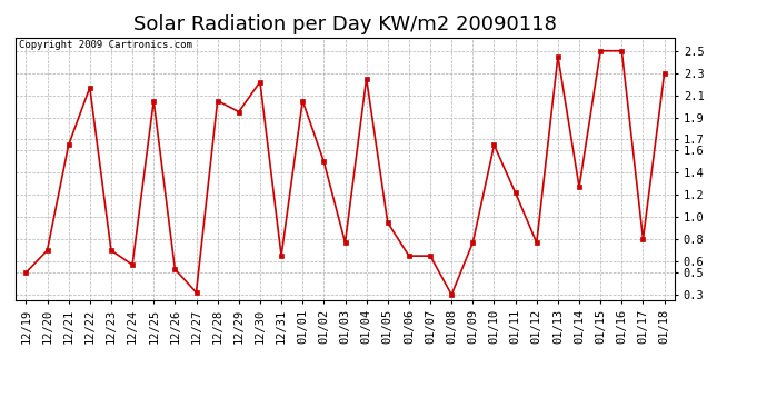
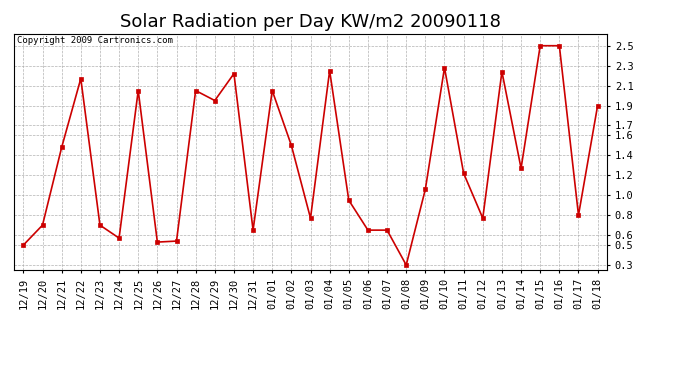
12/21: 1.65 -> 1.48
12/27: 0.32 -> 0.54
01/09: 0.77 -> 1.06
01/10: 1.65 -> 2.28
01/13: 2.45 -> 2.24
01/18: 2.30 -> 1.90
